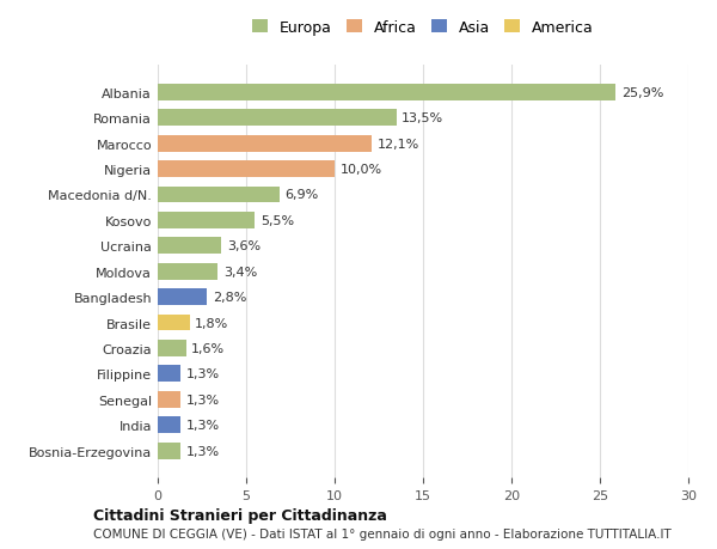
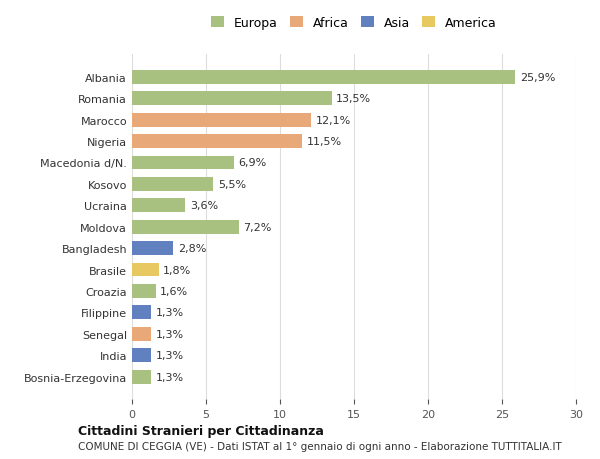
Nigeria: 10,0% -> 11,5%
Moldova: 3,4% -> 7,2%
